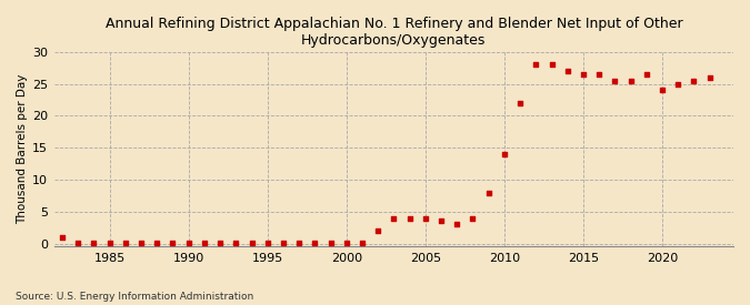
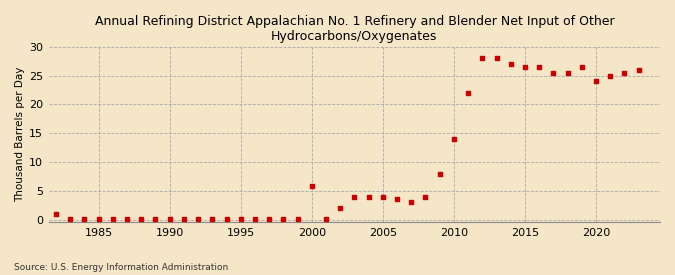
2000: 0.1 -> 5.8
